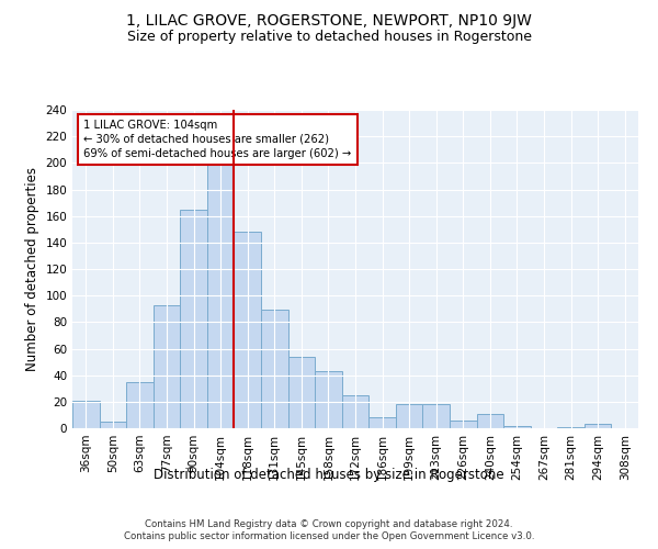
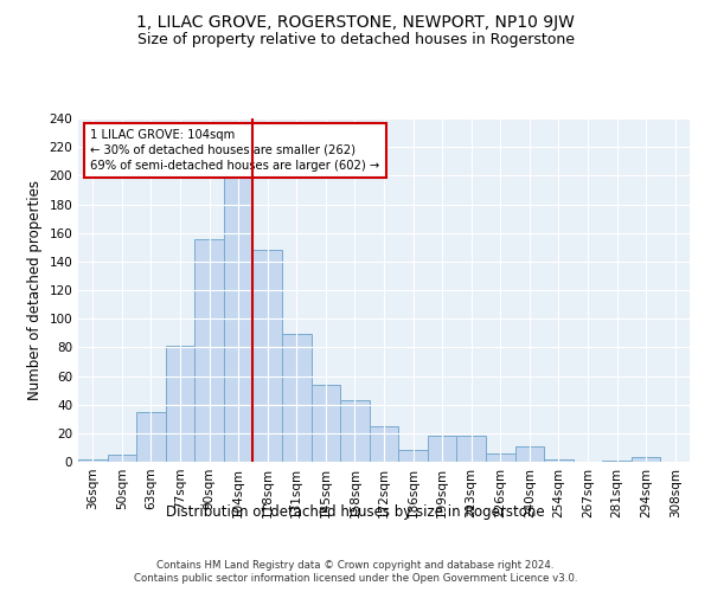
36sqm: 21 -> 2
77sqm: 93 -> 81
90sqm: 165 -> 156
